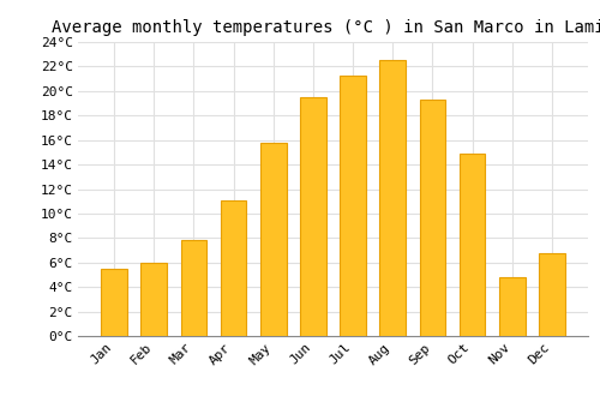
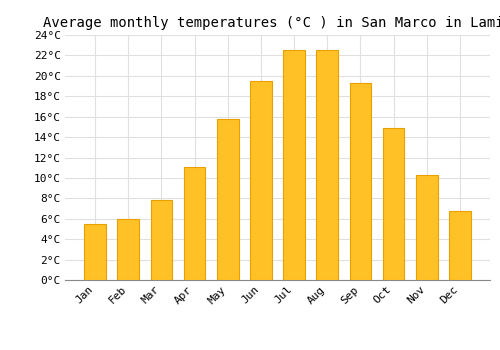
Jul: 21.3°C -> 22.5°C
Nov: 4.8°C -> 10.3°C
